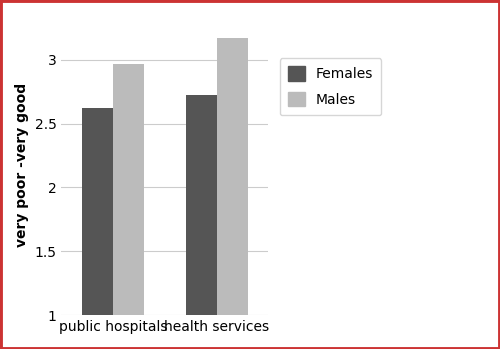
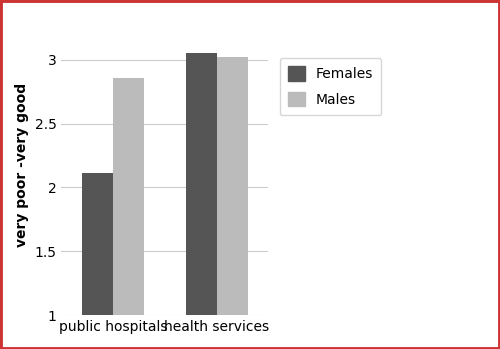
Females/public hospitals: 2.62 -> 2.11
Males/public hospitals: 2.97 -> 2.86
Females/health services: 2.72 -> 3.05
Males/health services: 3.17 -> 3.02
